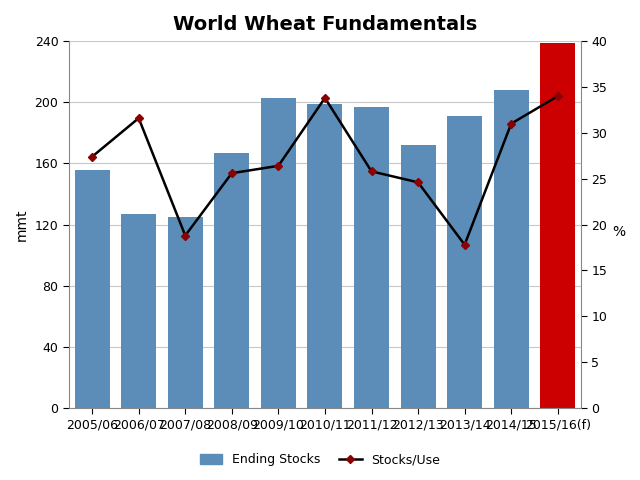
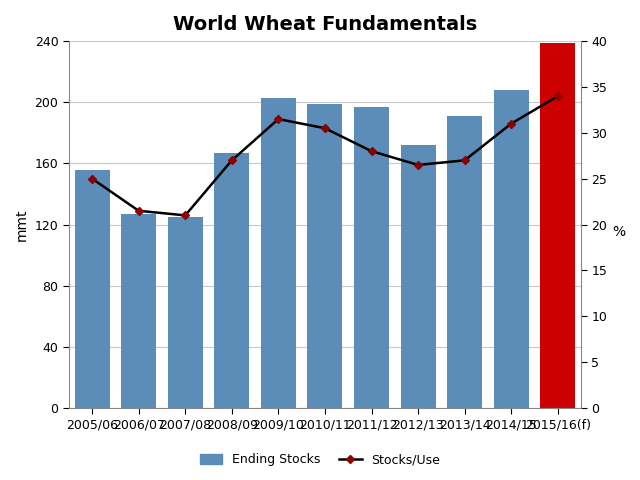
Stocks/Use/2005/06: 27.4 -> 25.0
Stocks/Use/2006/07: 31.6 -> 21.5
Stocks/Use/2007/08: 18.8 -> 21.0
Stocks/Use/2008/09: 25.6 -> 27.0
Stocks/Use/2009/10: 26.4 -> 31.5
Stocks/Use/2010/11: 33.8 -> 30.5
Stocks/Use/2011/12: 25.8 -> 28.0
Stocks/Use/2012/13: 24.6 -> 26.5
Stocks/Use/2013/14: 17.8 -> 27.0
